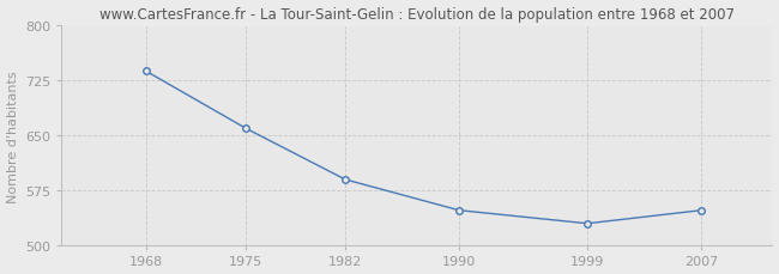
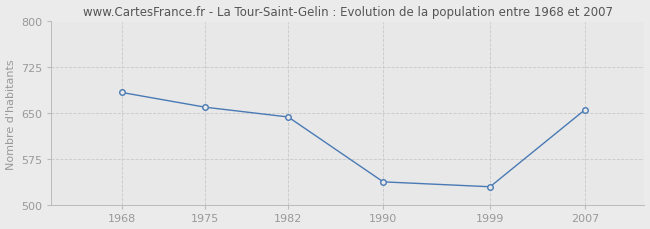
1968: 738 -> 684
1982: 590 -> 644
1990: 548 -> 538
2007: 548 -> 656
